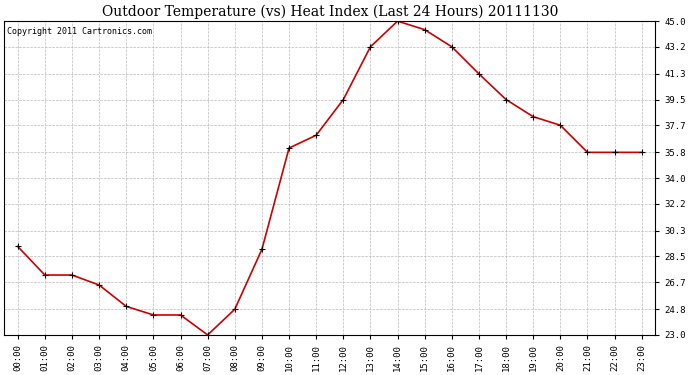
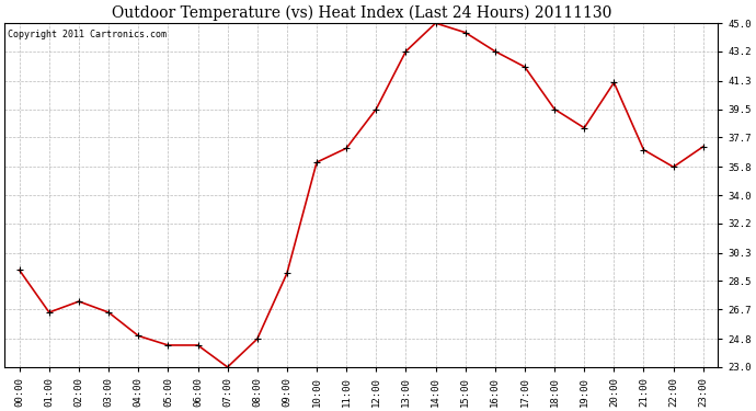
01:00: 27.2 -> 26.5
17:00: 41.3 -> 42.2
20:00: 37.7 -> 41.2
21:00: 35.8 -> 36.9
23:00: 35.8 -> 37.1
